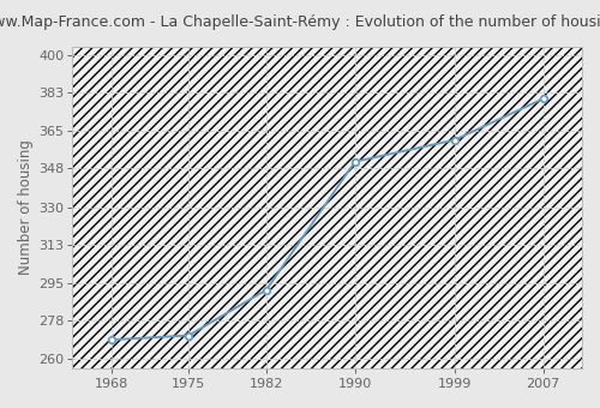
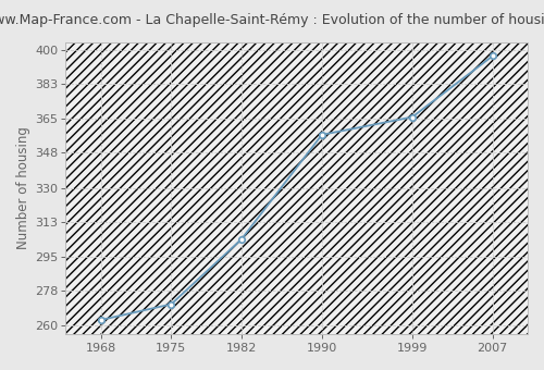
1968: 269 -> 263
1982: 292 -> 304
1990: 351 -> 357
1999: 361 -> 366
2007: 380 -> 397
